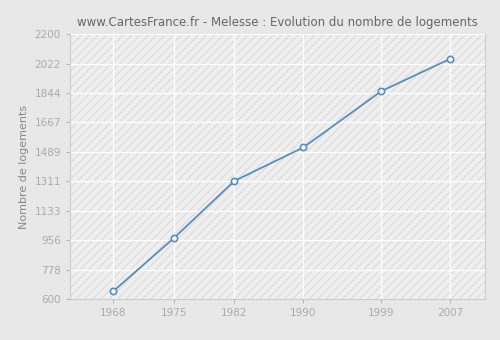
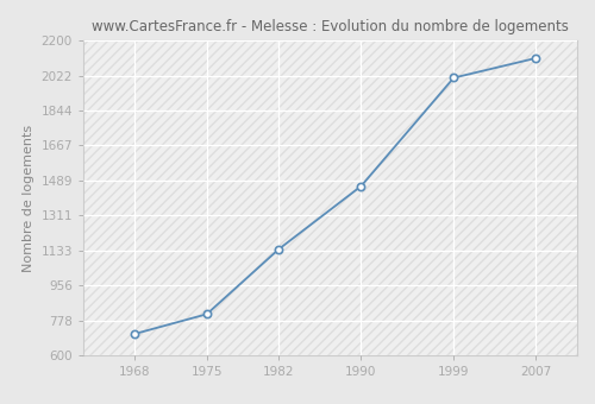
1968: 650 -> 710
1975: 970 -> 810
1982: 1310 -> 1140
1990: 1520 -> 1460
1999: 1860 -> 2010
2007: 2050 -> 2110
